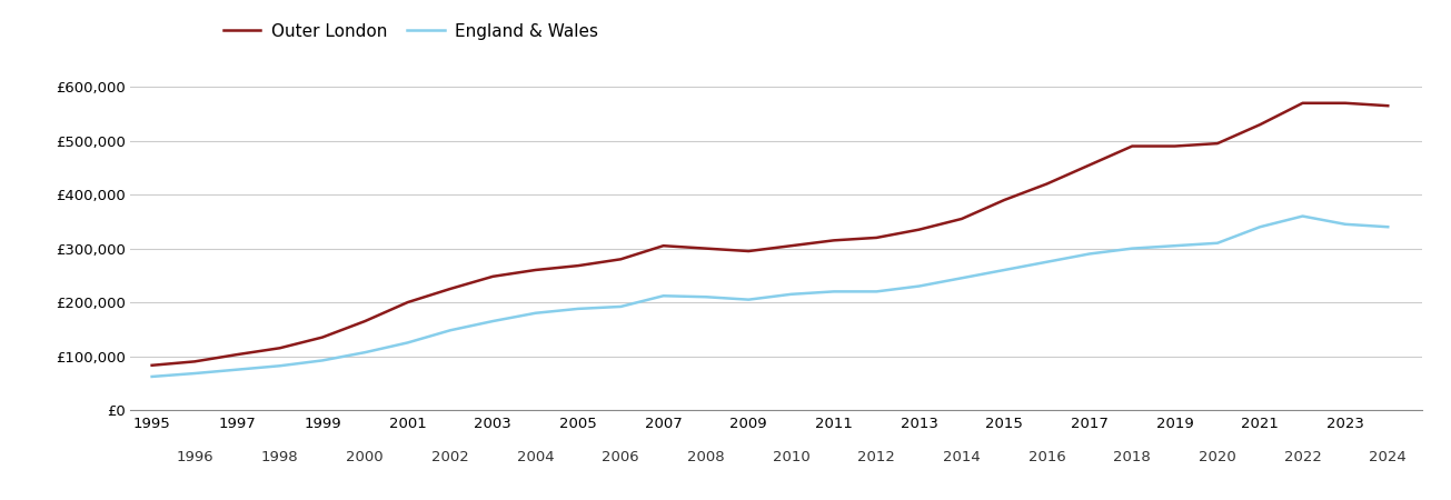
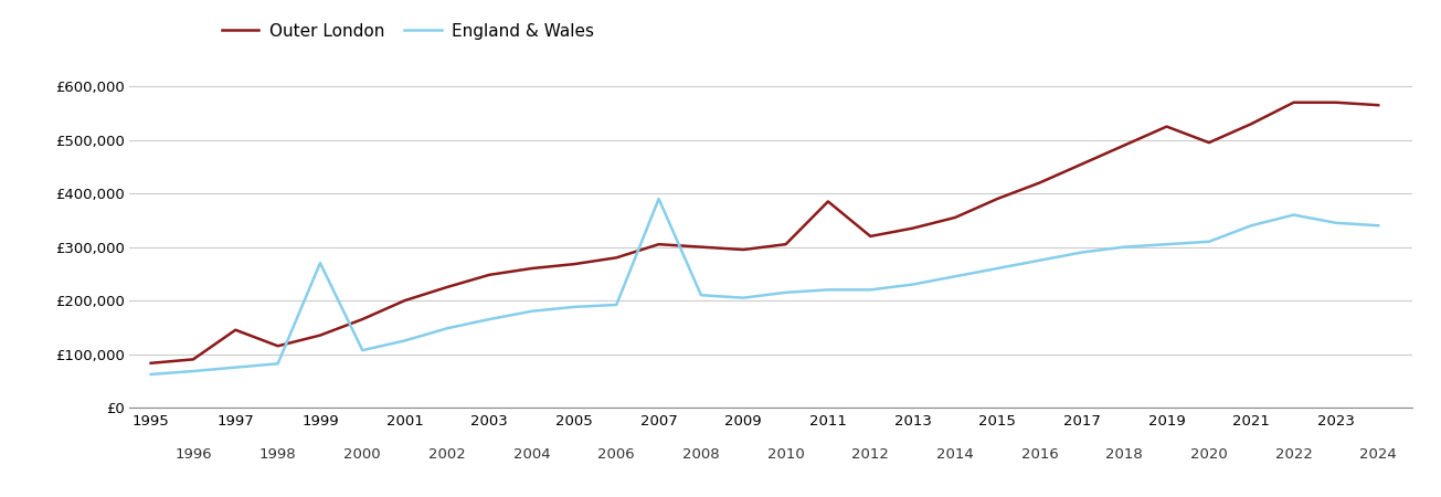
Outer London/1997: £103,000 -> £145,000
England & Wales/1999: £92,000 -> £270,000
England & Wales/2007: £212,000 -> £390,000
Outer London/2011: £315,000 -> £385,000
Outer London/2019: £490,000 -> £525,000
